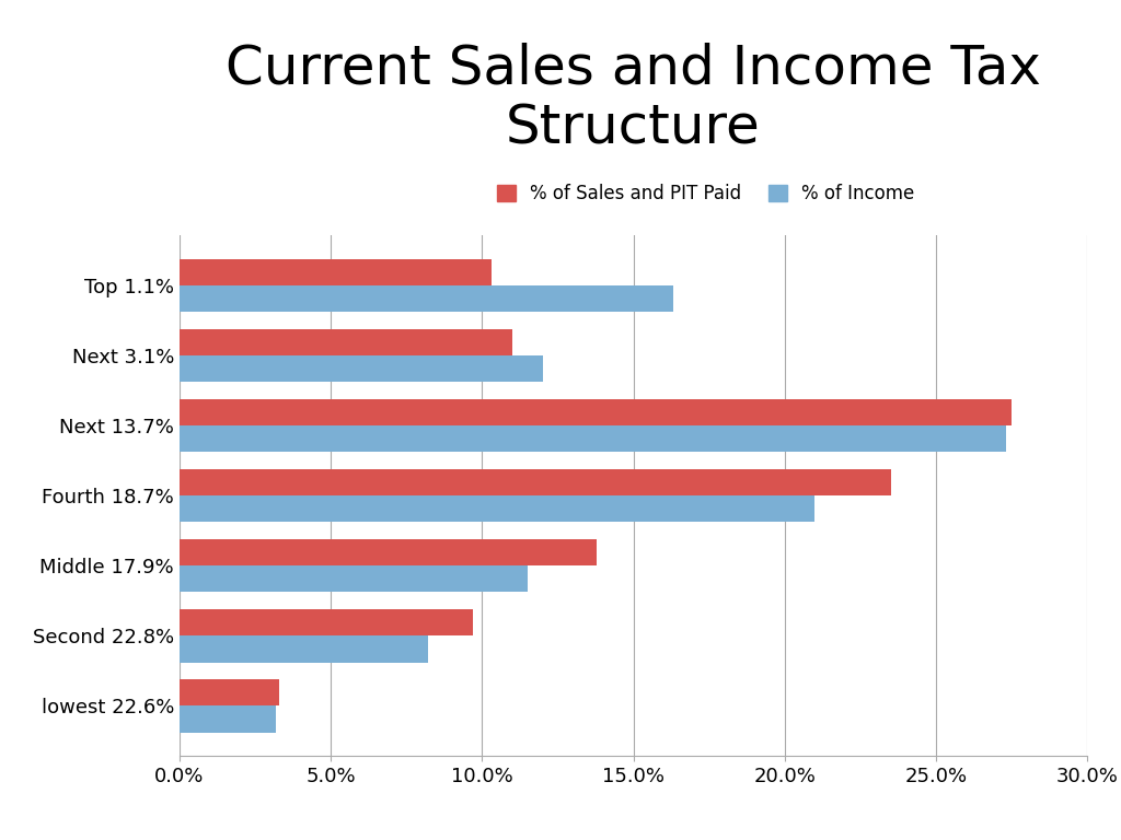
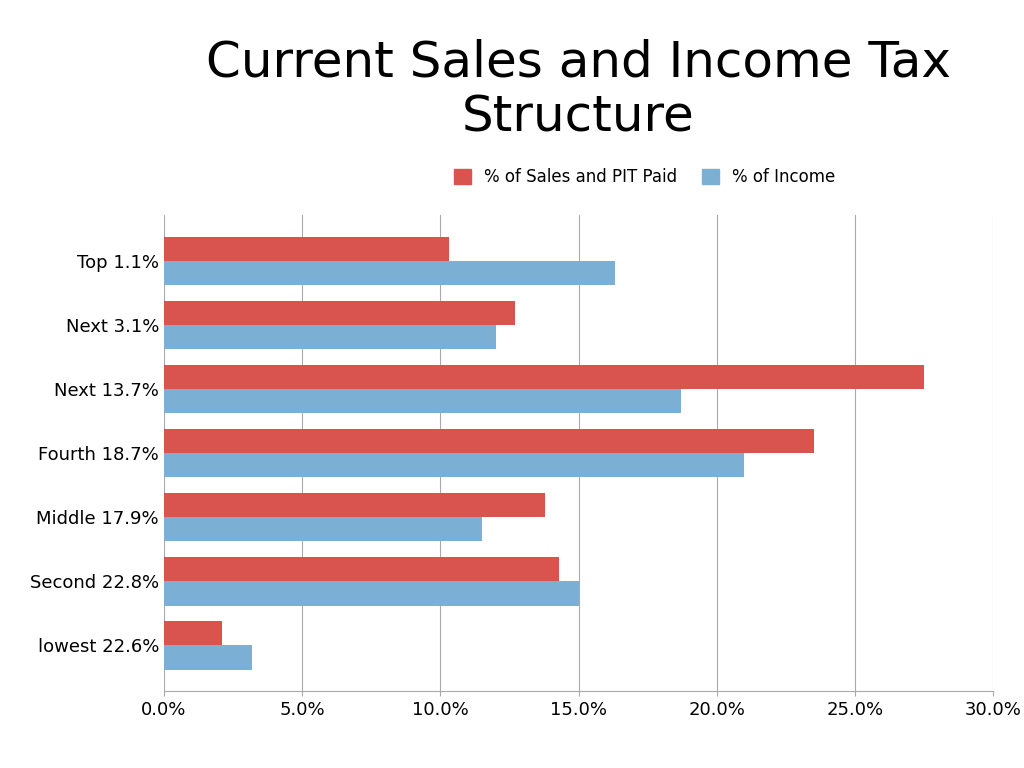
% of Sales and PIT Paid/Next 3.1%: 11.0% -> 12.7%
% of Income/Next 13.7%: 27.3% -> 18.7%
% of Sales and PIT Paid/Second 22.8%: 9.7% -> 14.3%
% of Income/Second 22.8%: 8.2% -> 15.0%
% of Sales and PIT Paid/lowest 22.6%: 3.3% -> 2.1%
